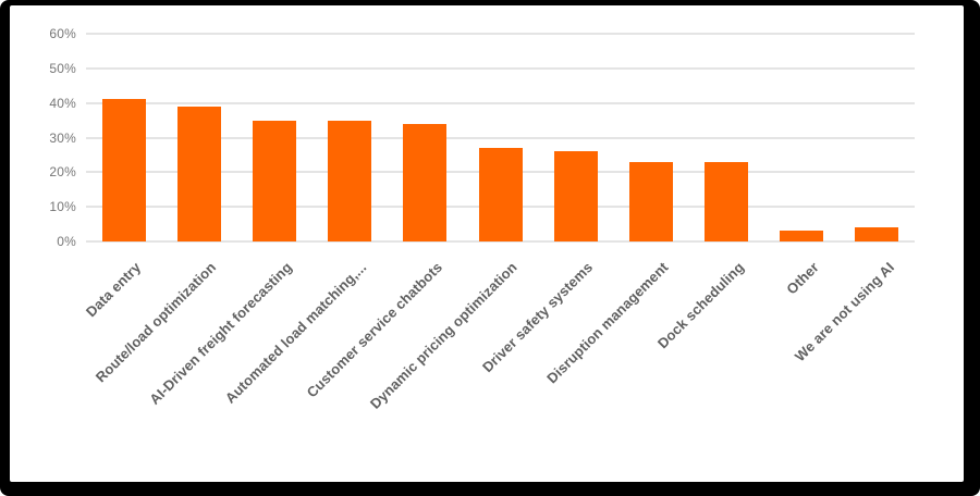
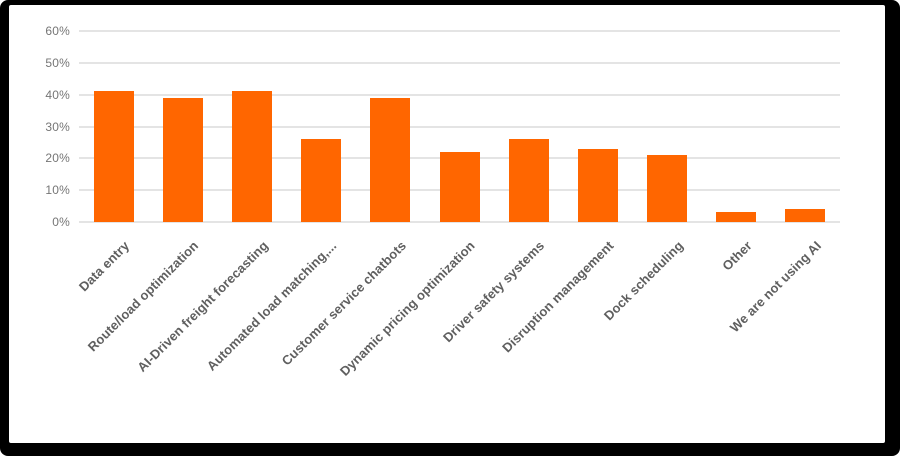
AI-Driven freight forecasting: 35% -> 41%
Automated load matching,...: 35% -> 26%
Customer service chatbots: 34% -> 39%
Dynamic pricing optimization: 27% -> 22%
Dock scheduling: 23% -> 21%
